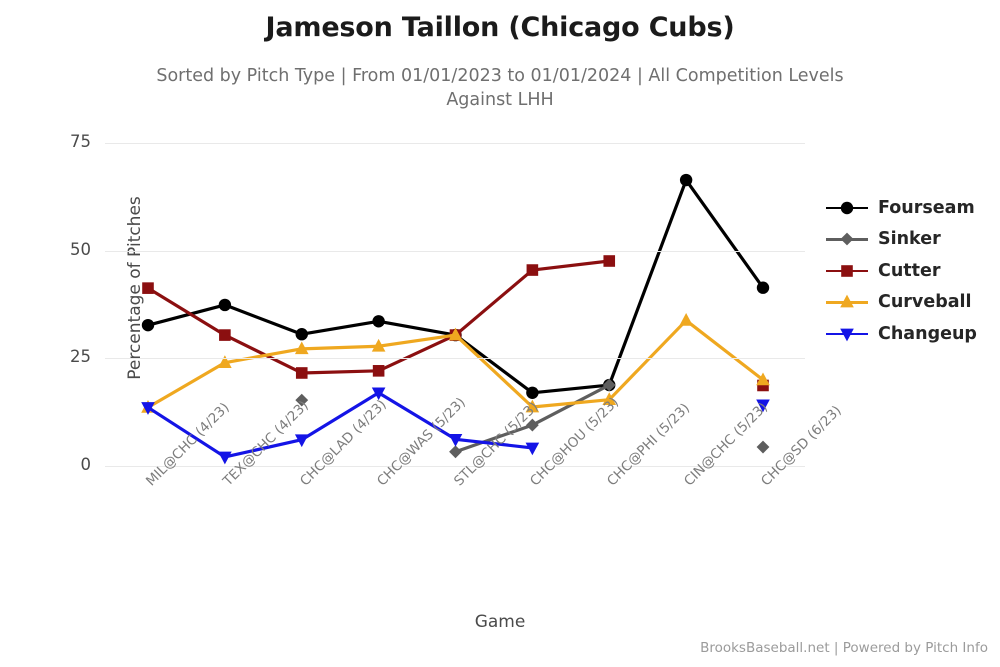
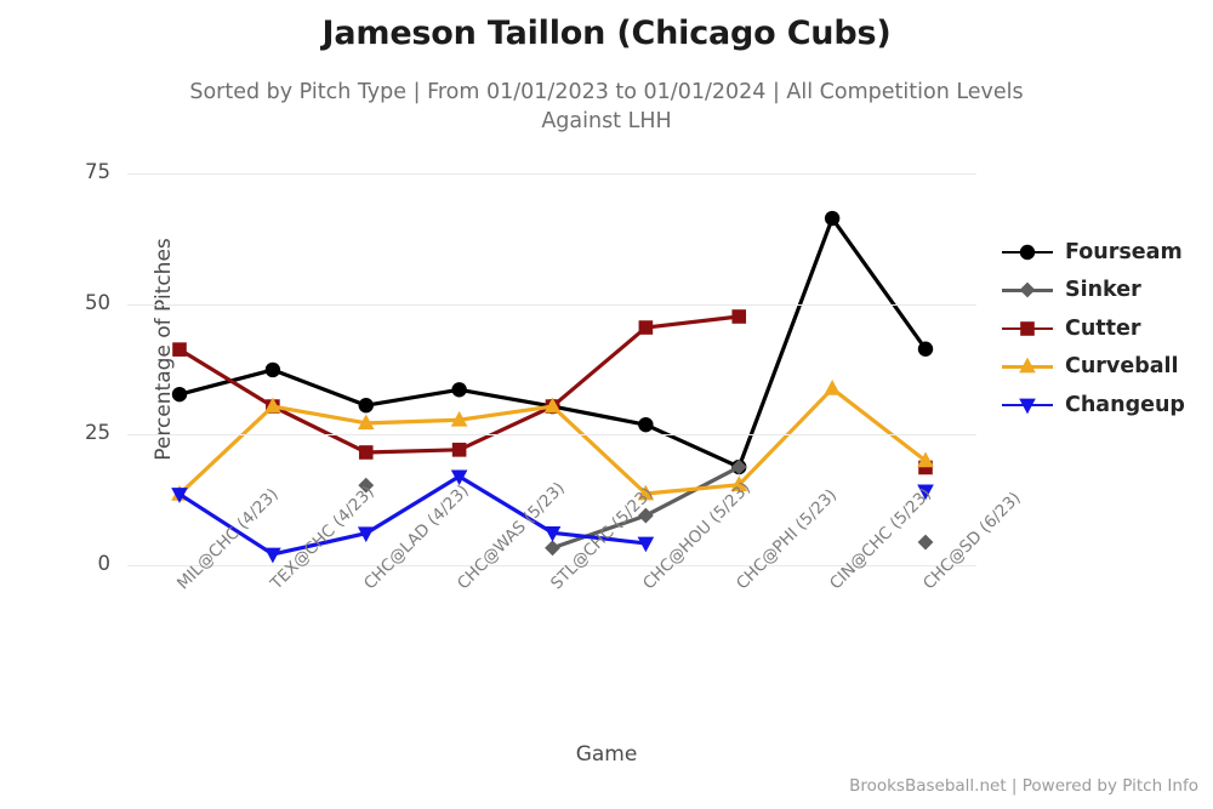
Curveball/TEX@CHC (4/23): 24 -> 30
Fourseam/CHC@HOU (5/23): 17 -> 27
